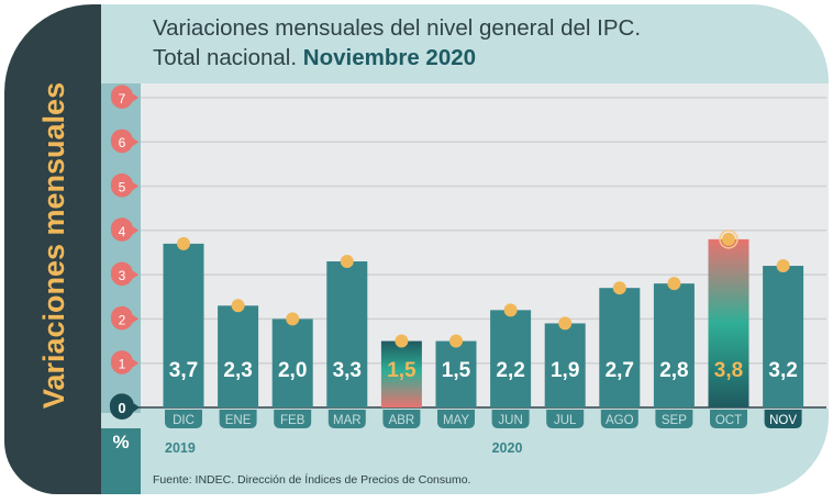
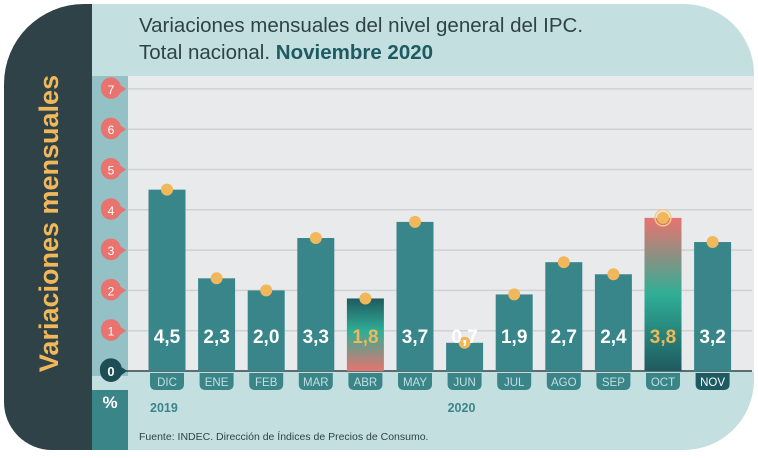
DIC: 3,7 -> 4,5
ABR: 1,5 -> 1,8
MAY: 1,5 -> 3,7
JUN: 2,2 -> 0,7
SEP: 2,8 -> 2,4
